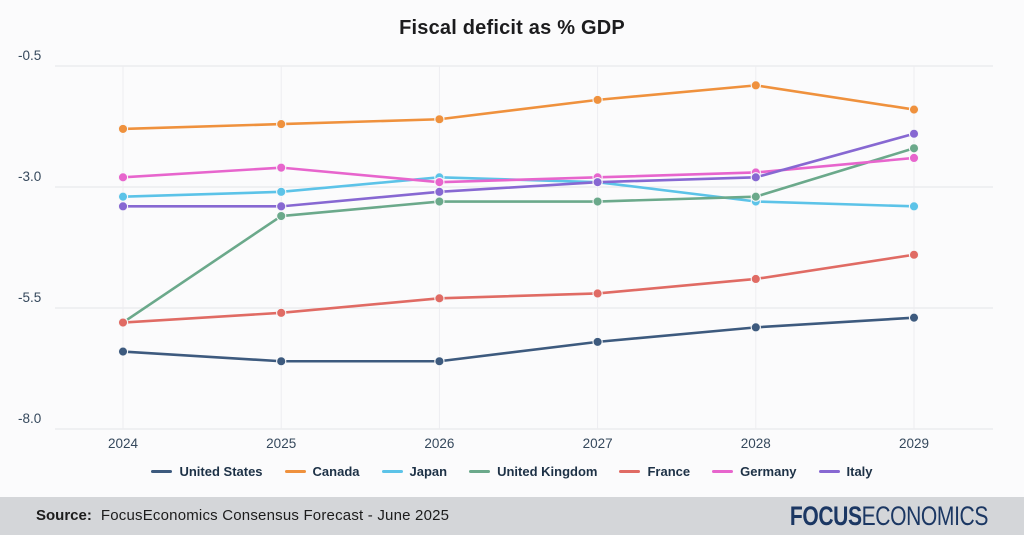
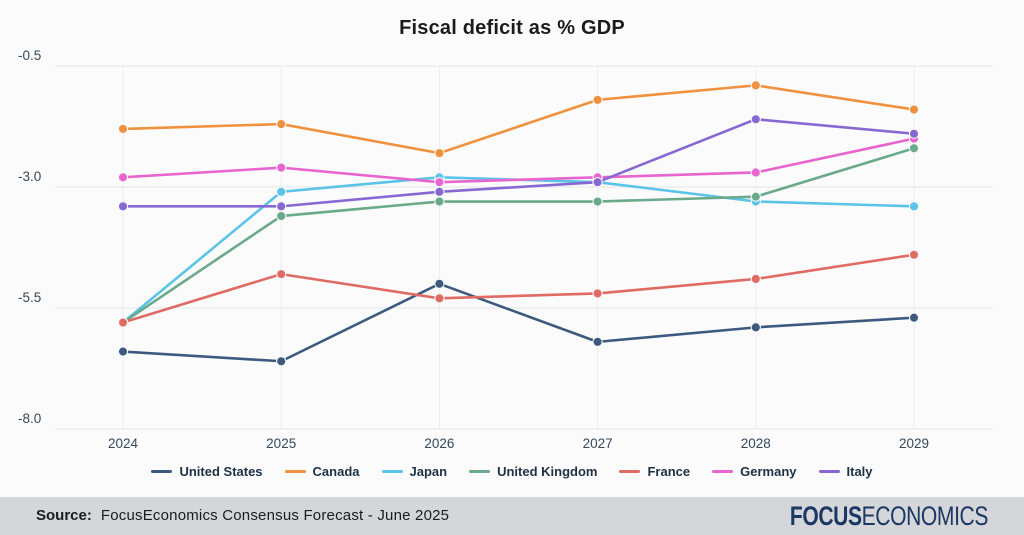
Japan/2024: -3.2 -> -5.8
France/2025: -5.6 -> -4.8
United States/2026: -6.6 -> -5.0
Canada/2026: -1.6 -> -2.3
Italy/2028: -2.8 -> -1.6
Germany/2029: -2.4 -> -2.0
